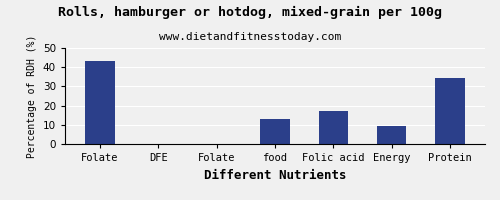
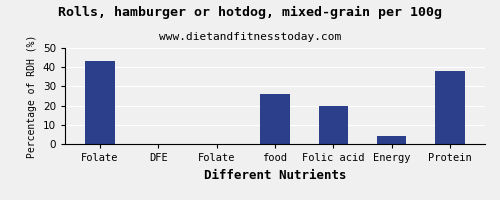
food: 13 -> 26
Folic acid: 17 -> 20
Energy: 10 -> 4
Protein: 34 -> 38
